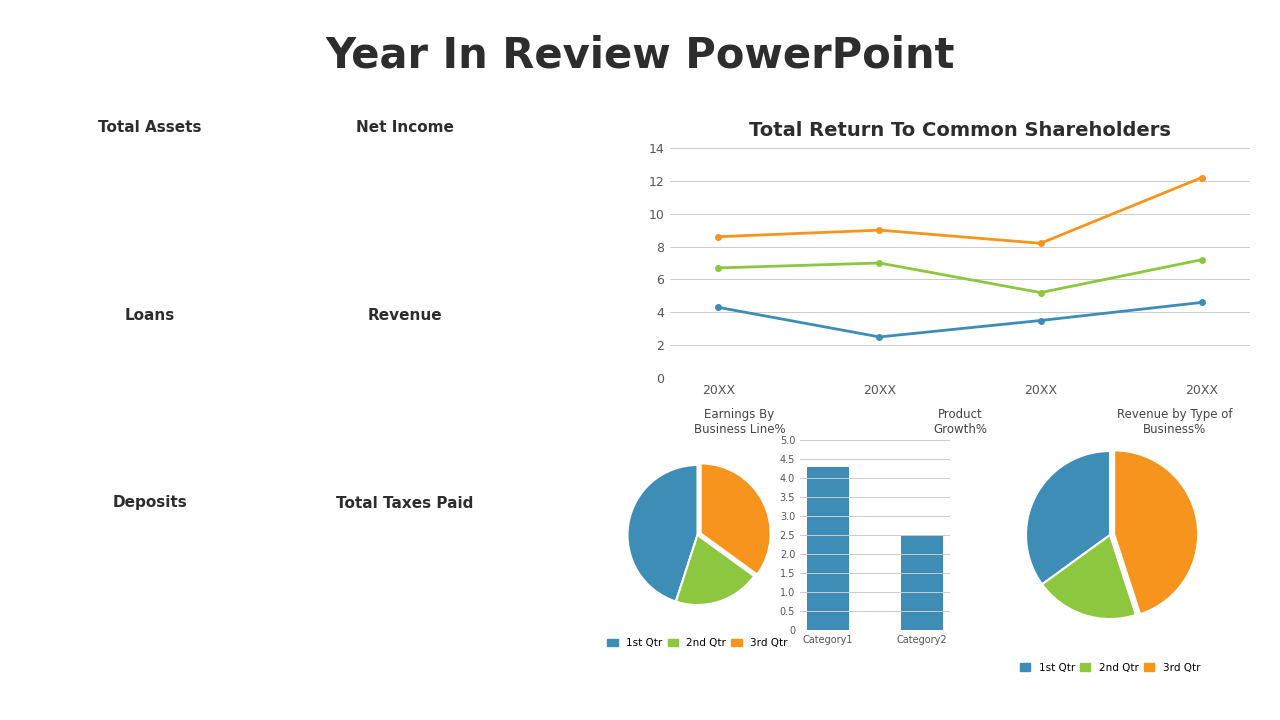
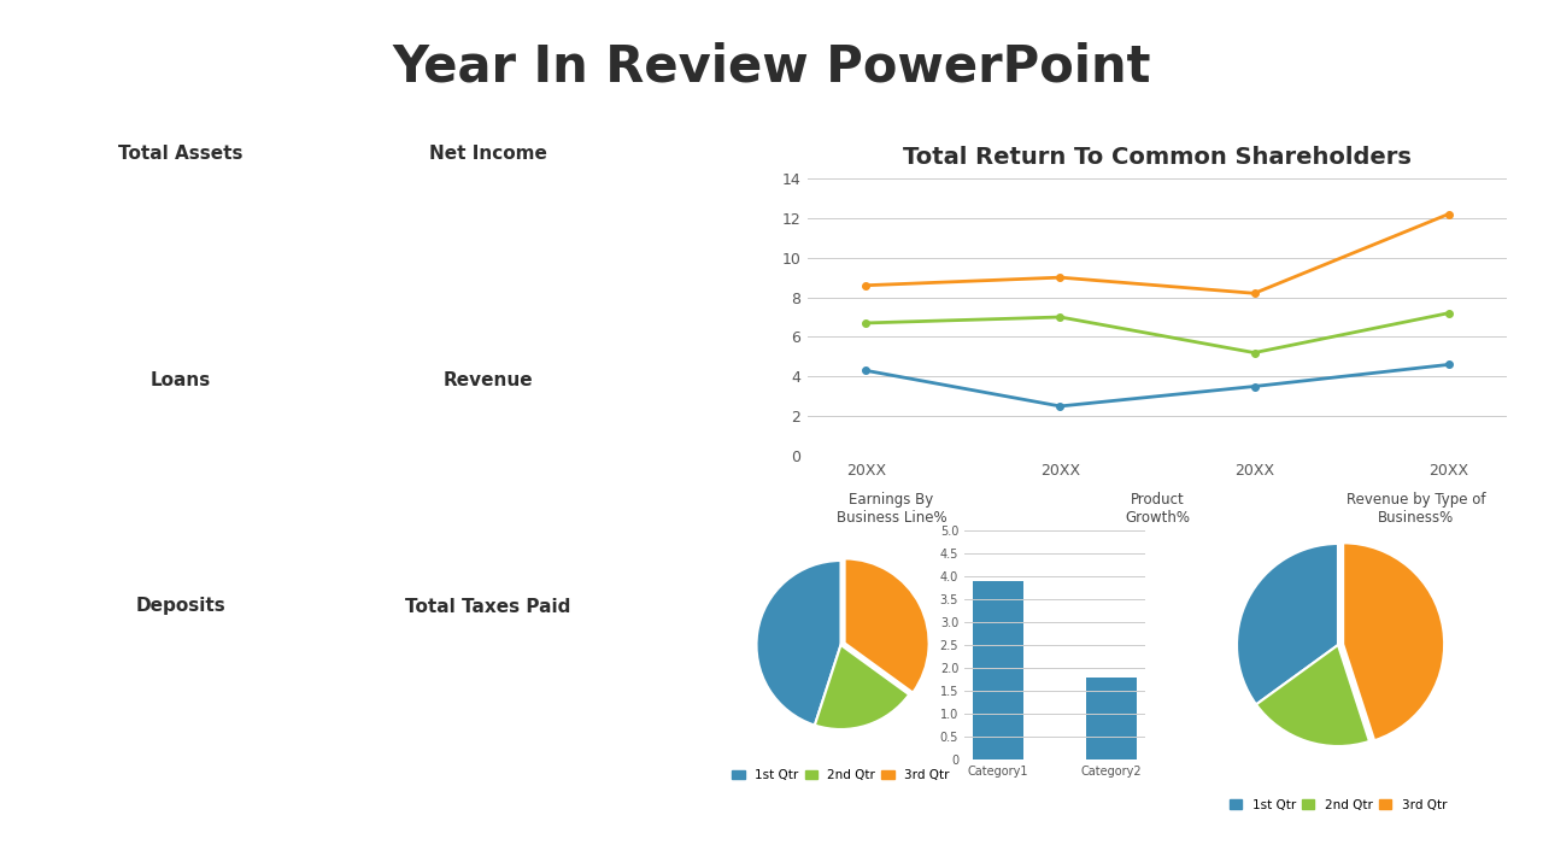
Category1: 4.3 -> 3.9
Category2: 2.5 -> 1.8
